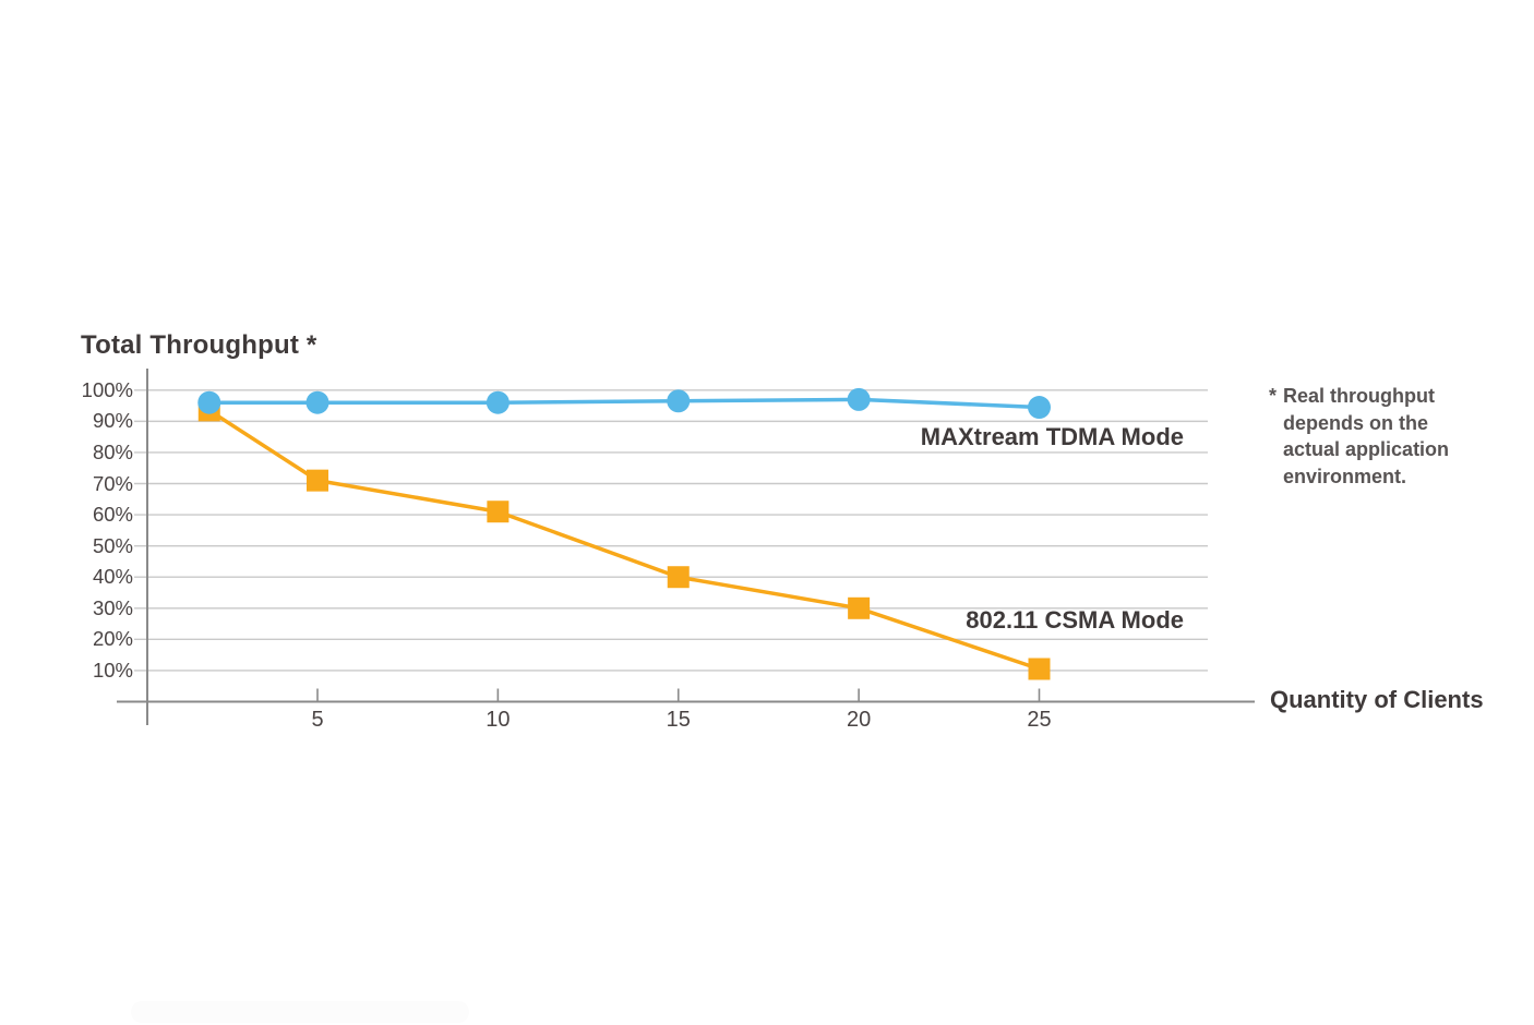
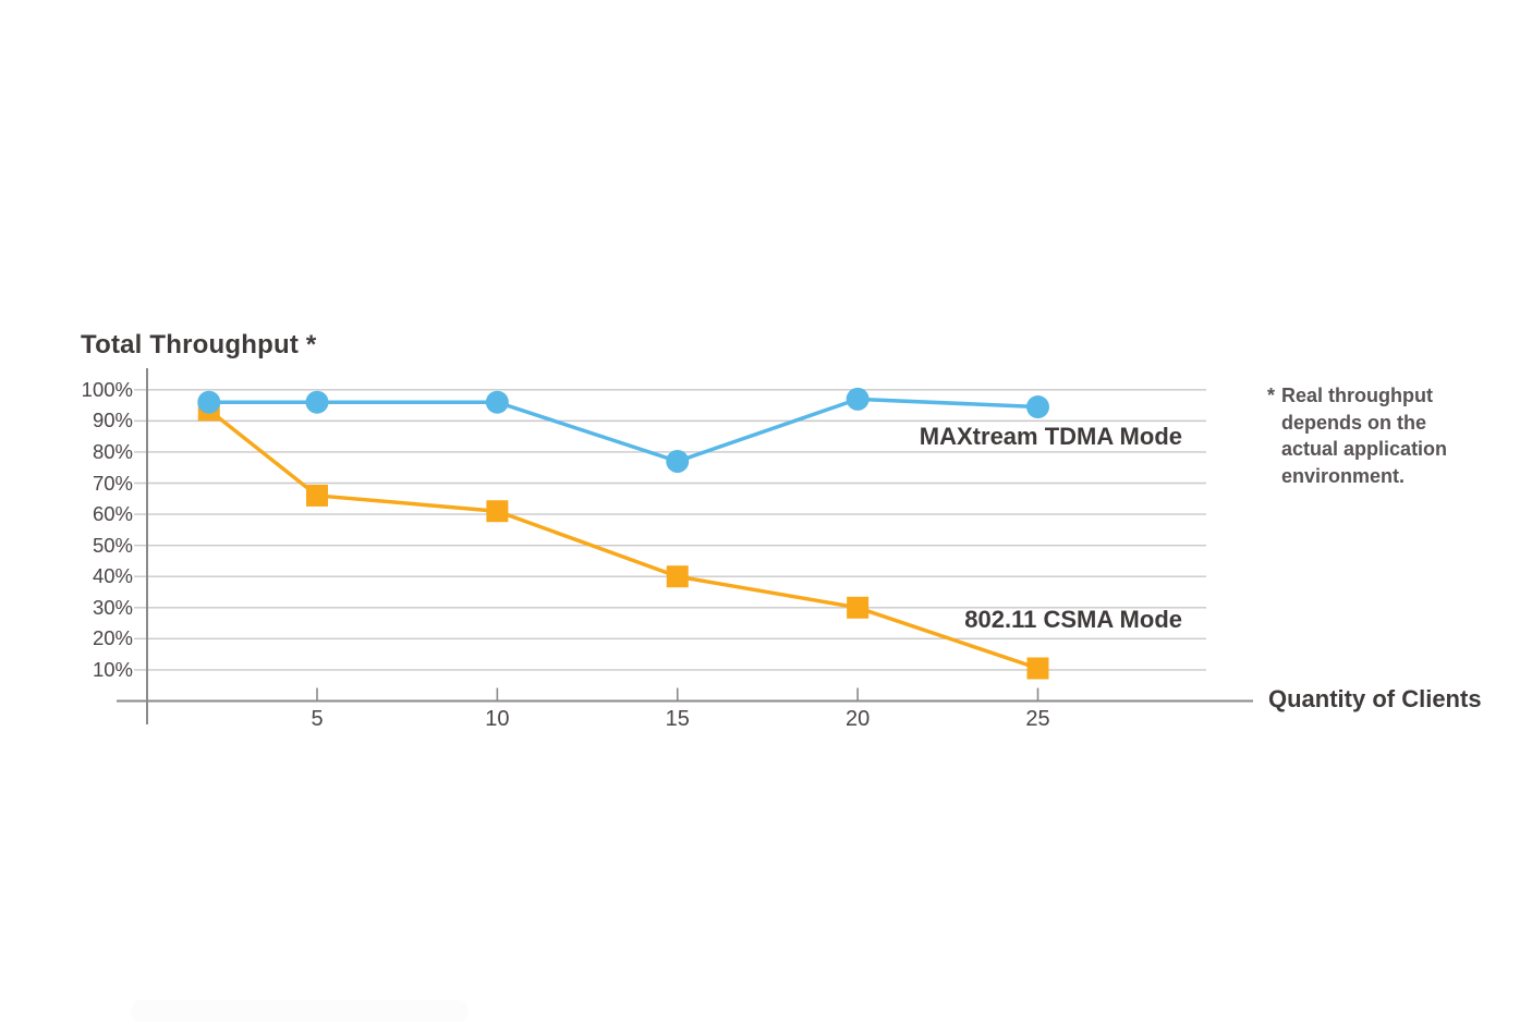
802.11 CSMA Mode/5: 71% -> 66%
MAXtream TDMA Mode/15: 96% -> 77%
